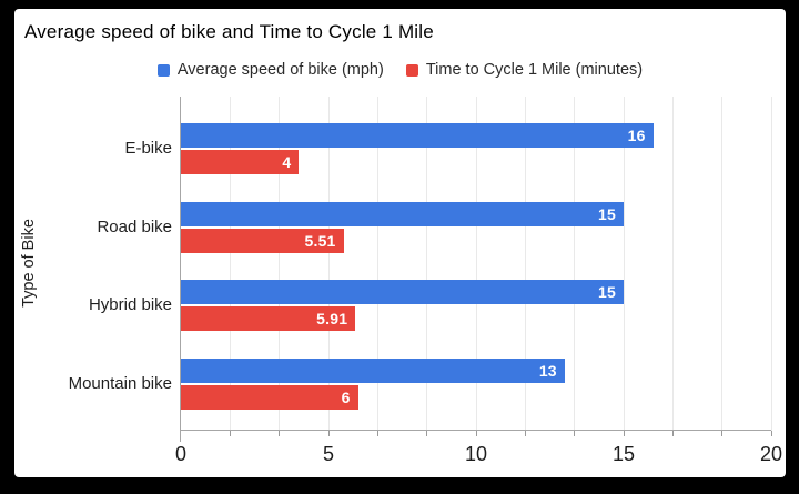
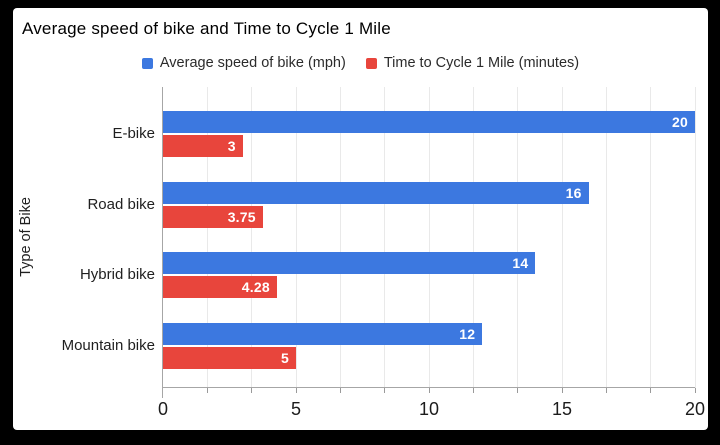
Average speed of bike (mph)/E-bike: 16 -> 20
Time to Cycle 1 Mile (minutes)/E-bike: 4 -> 3
Average speed of bike (mph)/Road bike: 15 -> 16
Time to Cycle 1 Mile (minutes)/Road bike: 5.51 -> 3.75
Average speed of bike (mph)/Hybrid bike: 15 -> 14
Time to Cycle 1 Mile (minutes)/Hybrid bike: 5.91 -> 4.28
Average speed of bike (mph)/Mountain bike: 13 -> 12
Time to Cycle 1 Mile (minutes)/Mountain bike: 6 -> 5
